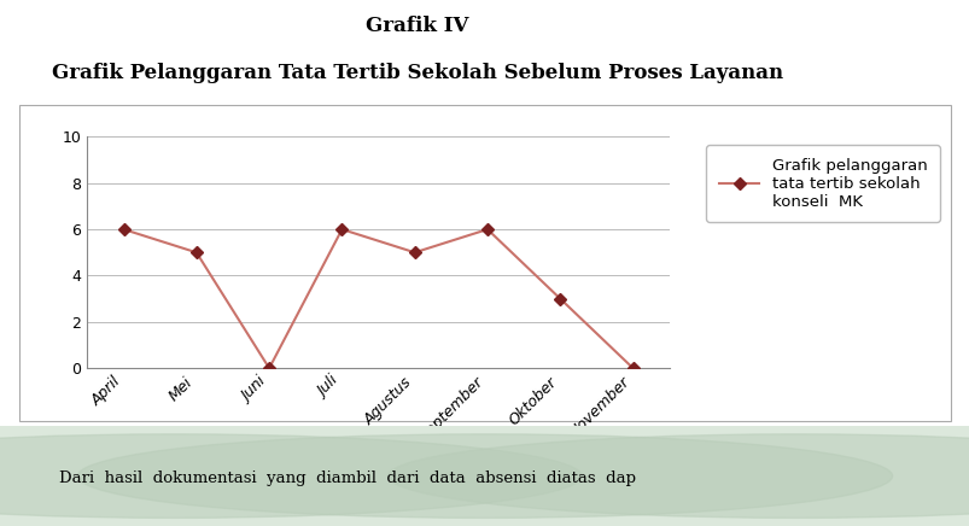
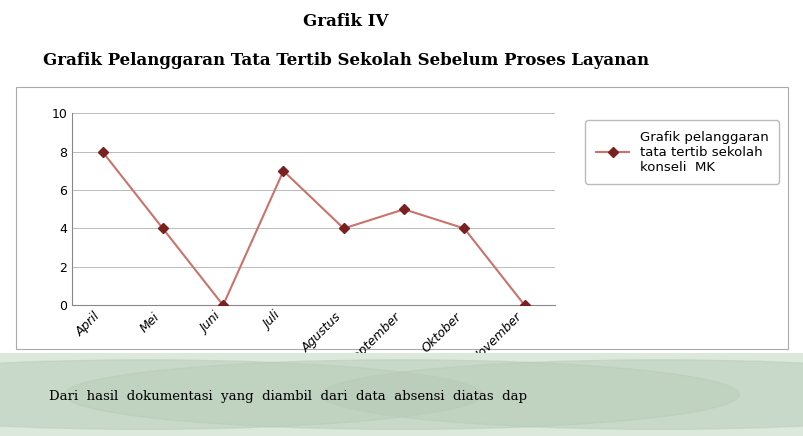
April: 6 -> 8
Mei: 5 -> 4
Juli: 6 -> 7
Agustus: 5 -> 4
September: 6 -> 5
Oktober: 3 -> 4
